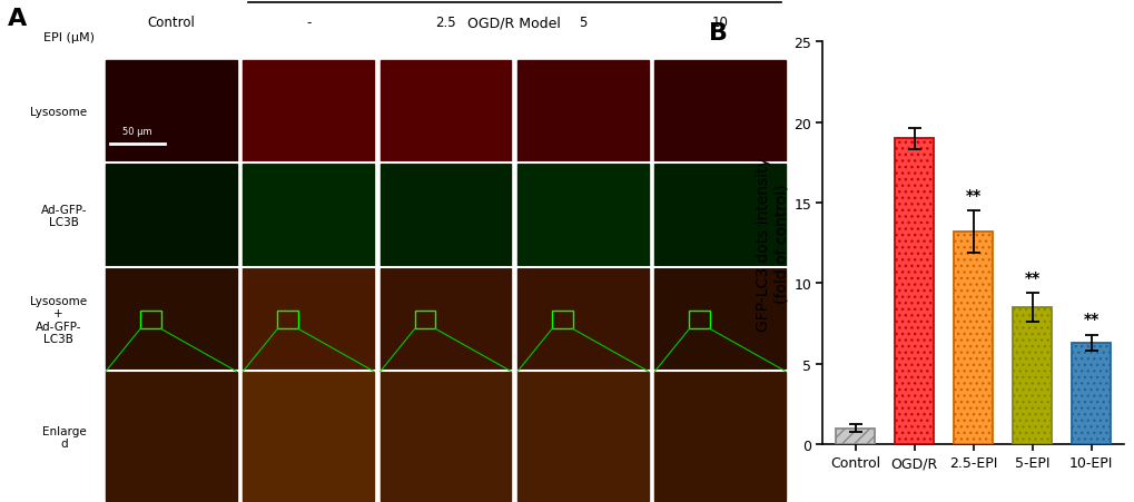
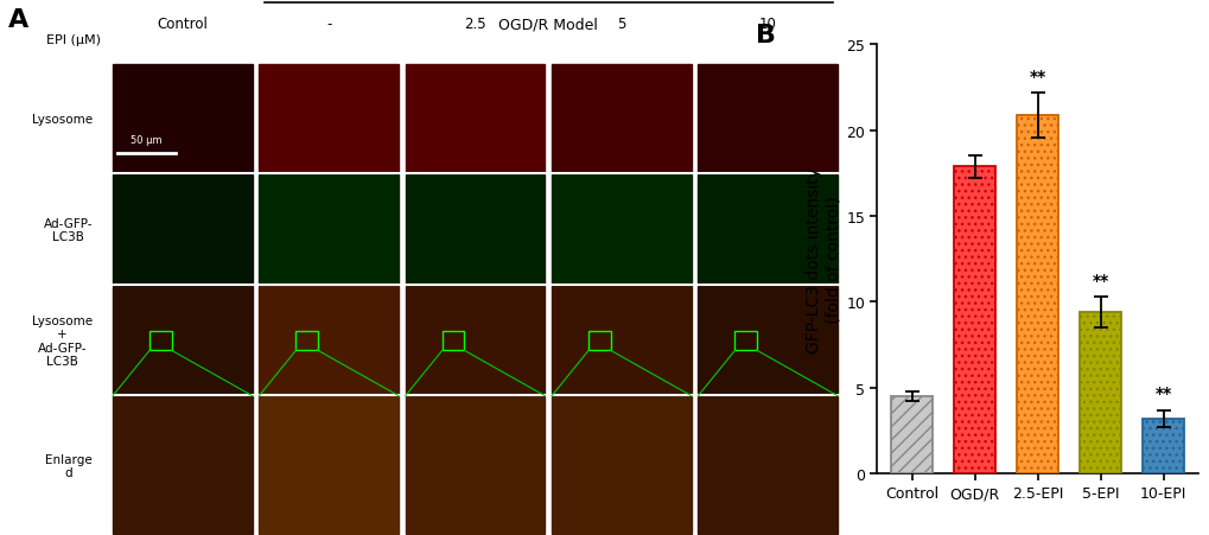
Control: 1.0 -> 4.5
OGD/R: 19.0 -> 17.9
2.5-EPI: 13.2 -> 20.9
5-EPI: 8.5 -> 9.4
10-EPI: 6.3 -> 3.2
